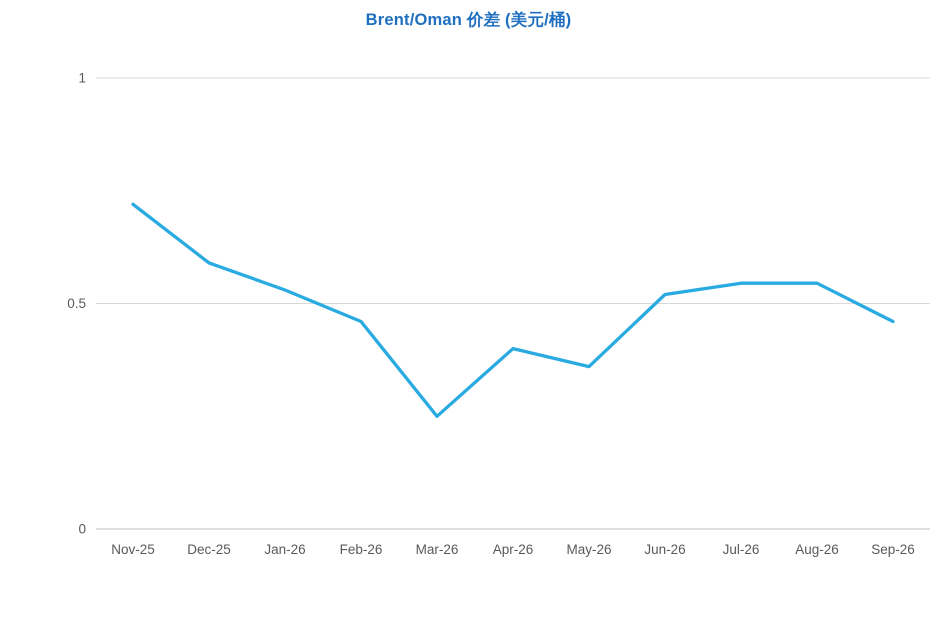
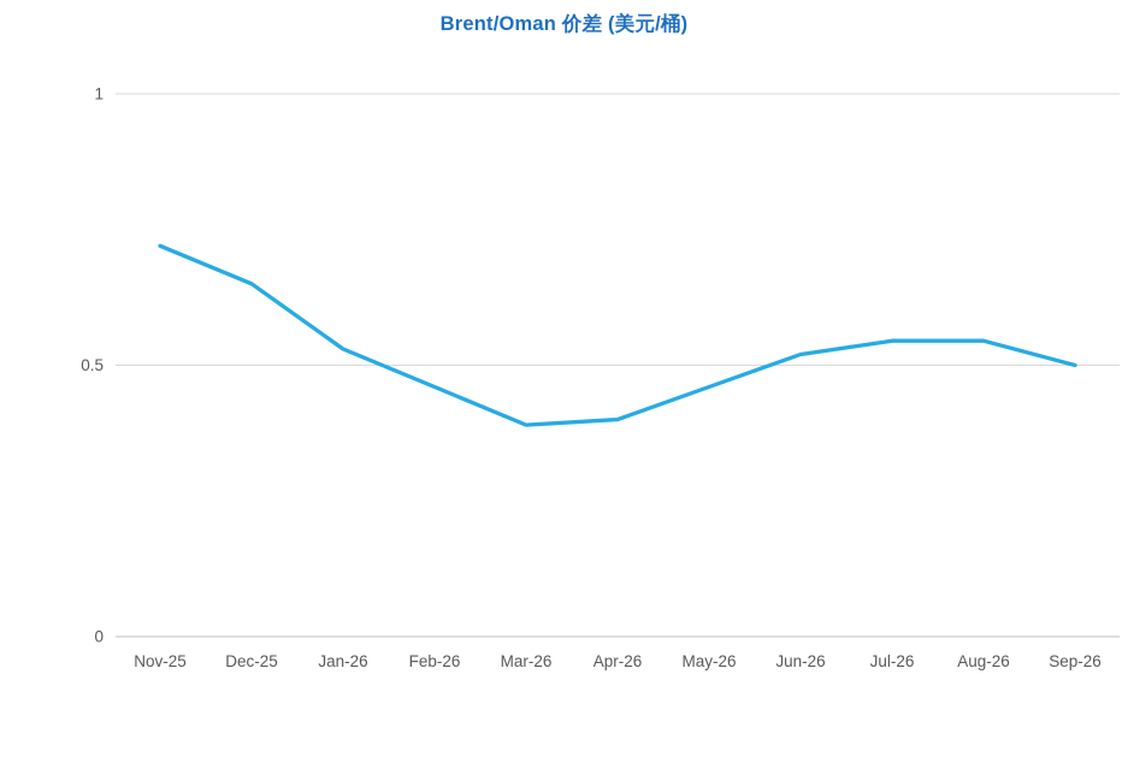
Dec-25: 0.59 -> 0.65
Mar-26: 0.25 -> 0.39
May-26: 0.36 -> 0.46
Sep-26: 0.46 -> 0.50
